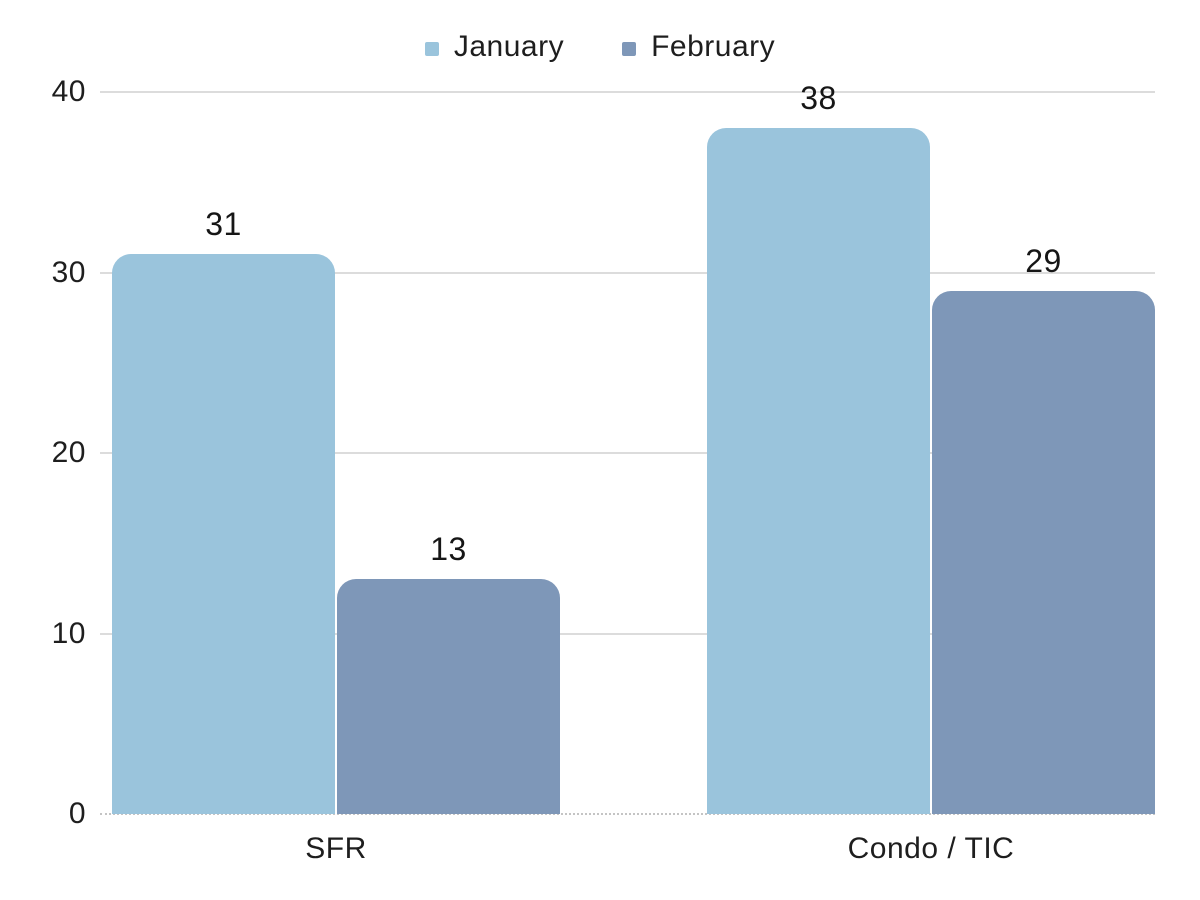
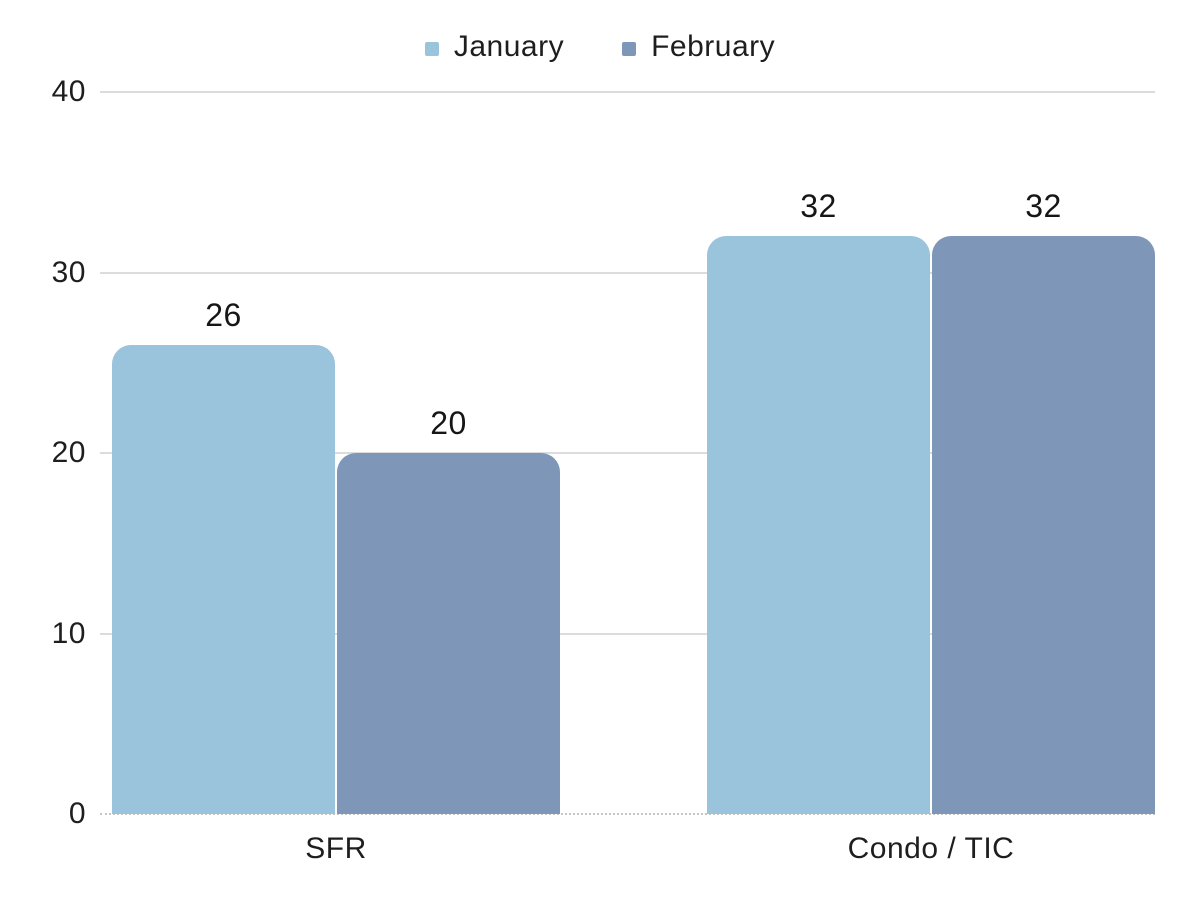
January/SFR: 31 -> 26
February/SFR: 13 -> 20
January/Condo / TIC: 38 -> 32
February/Condo / TIC: 29 -> 32
